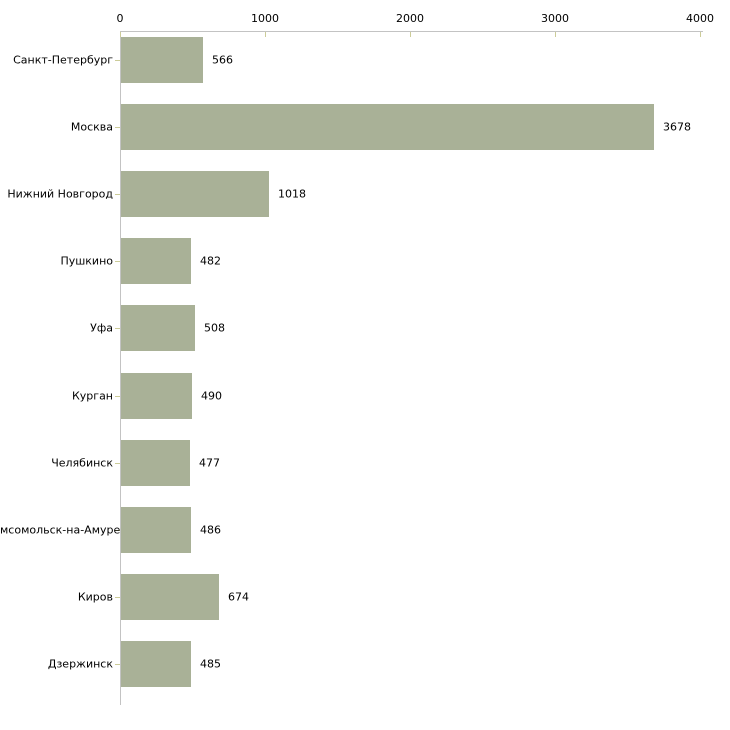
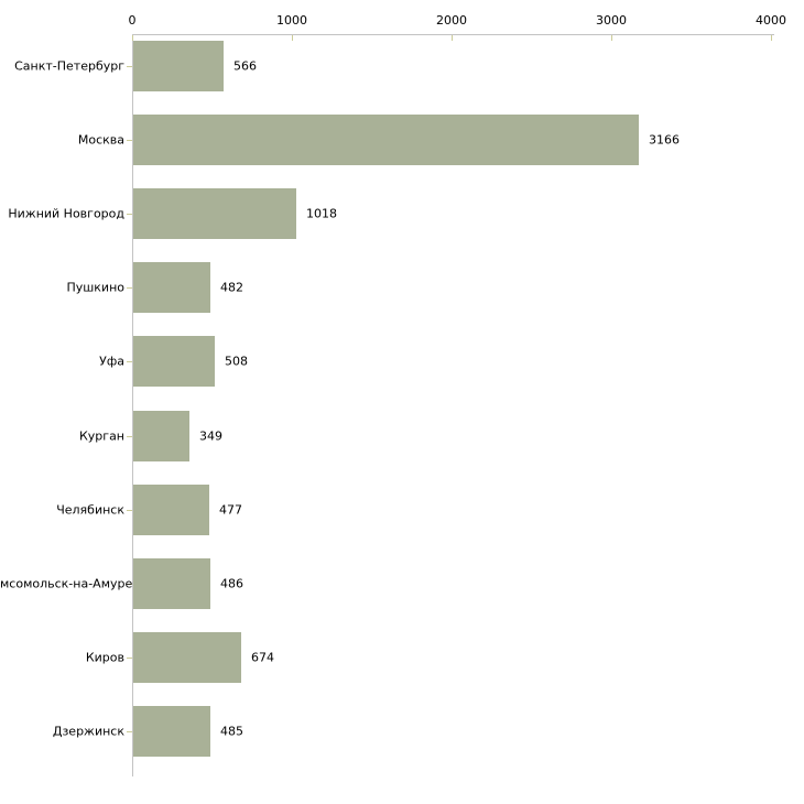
Москва: 3678 -> 3166
Курган: 490 -> 349
